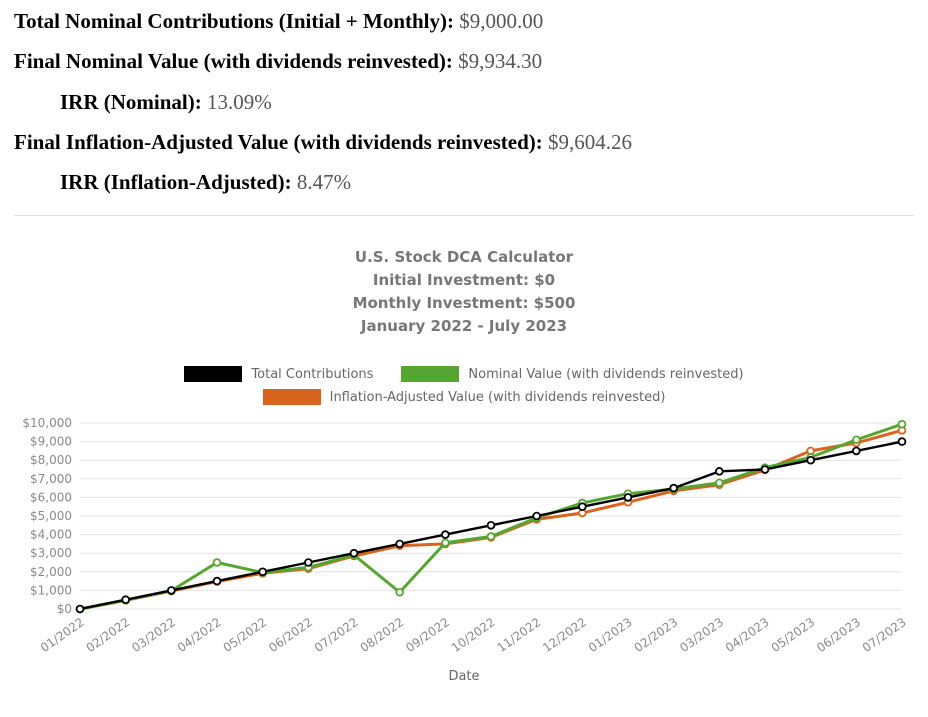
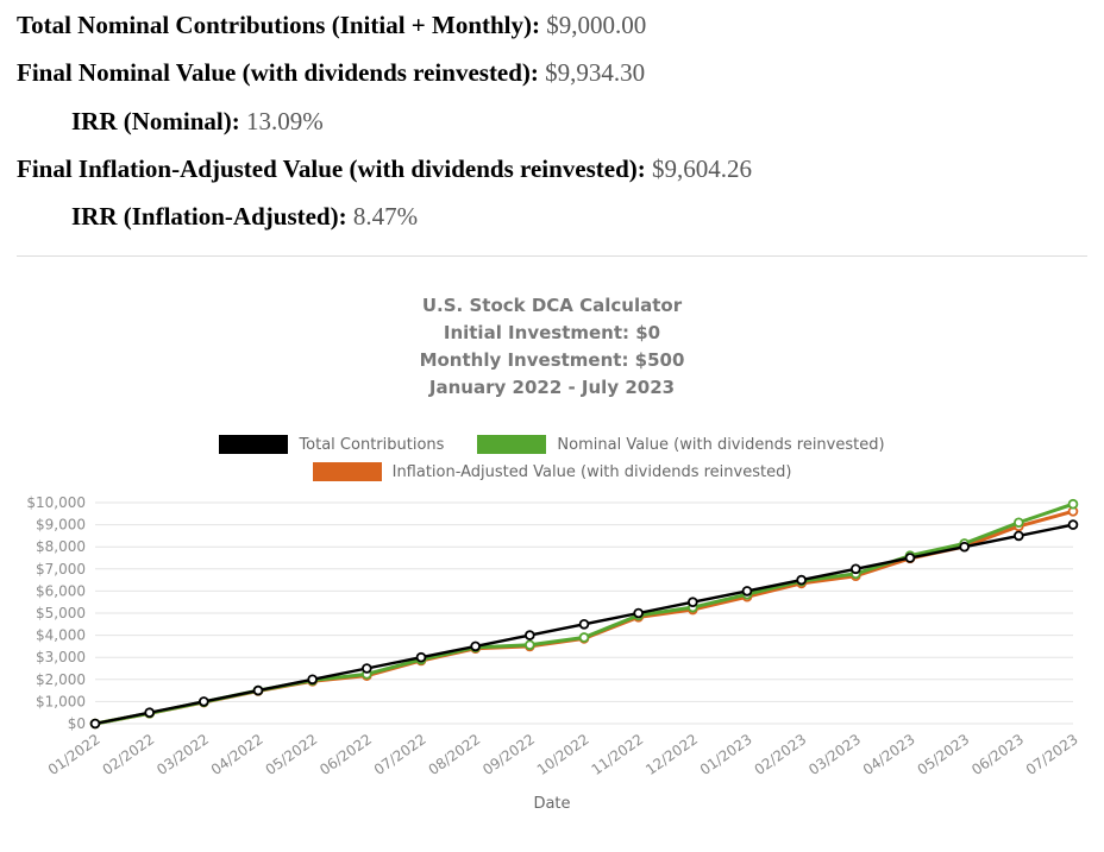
Nominal Value (with dividends reinvested)/04/2022: $2500 -> $1500
Nominal Value (with dividends reinvested)/08/2022: $900 -> $3400
Nominal Value (with dividends reinvested)/12/2022: $5700 -> $5300
Nominal Value (with dividends reinvested)/01/2023: $6200 -> $5800
Total Contributions/03/2023: $7400 -> $7000
Inflation-Adjusted Value (with dividends reinvested)/05/2023: $8500 -> $8000
